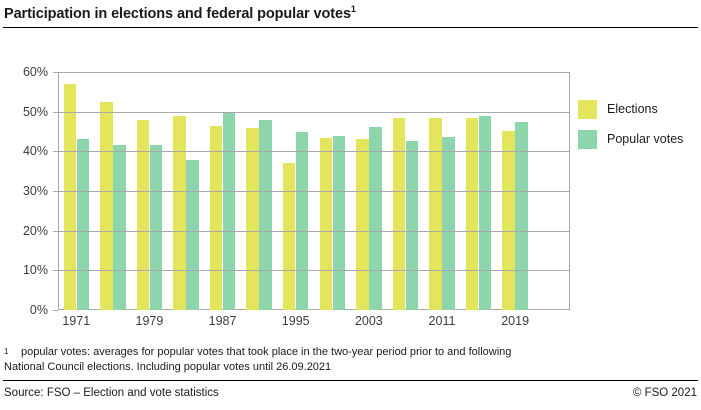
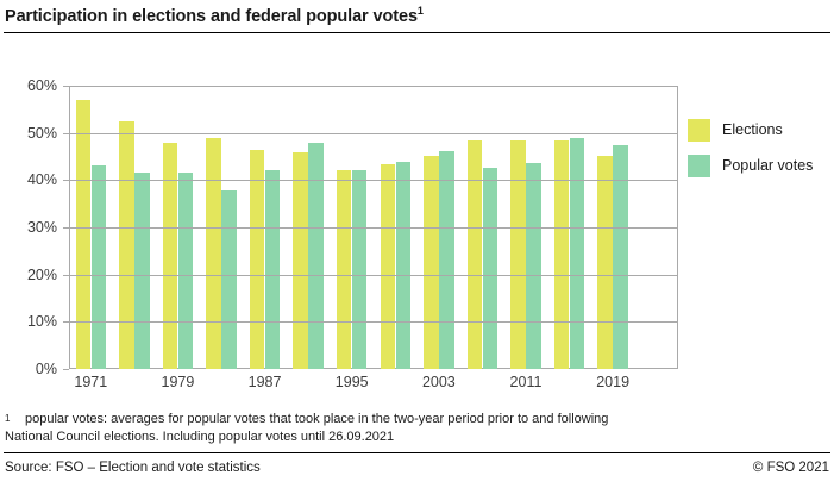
Popular votes/1987: 50% -> 42%
Elections/1995: 37% -> 42%
Popular votes/1995: 45% -> 42%
Elections/2003: 43% -> 45%
